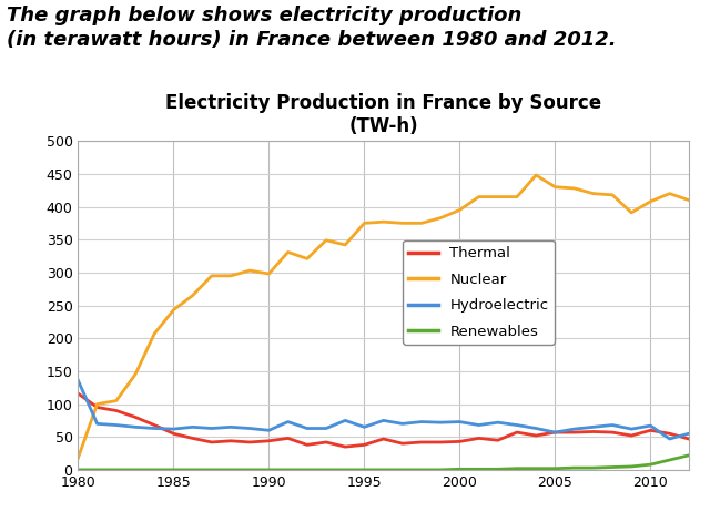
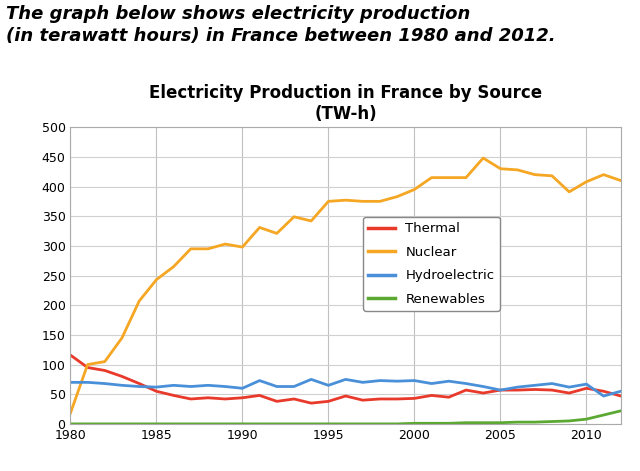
Hydroelectric/1980: 136 -> 70
